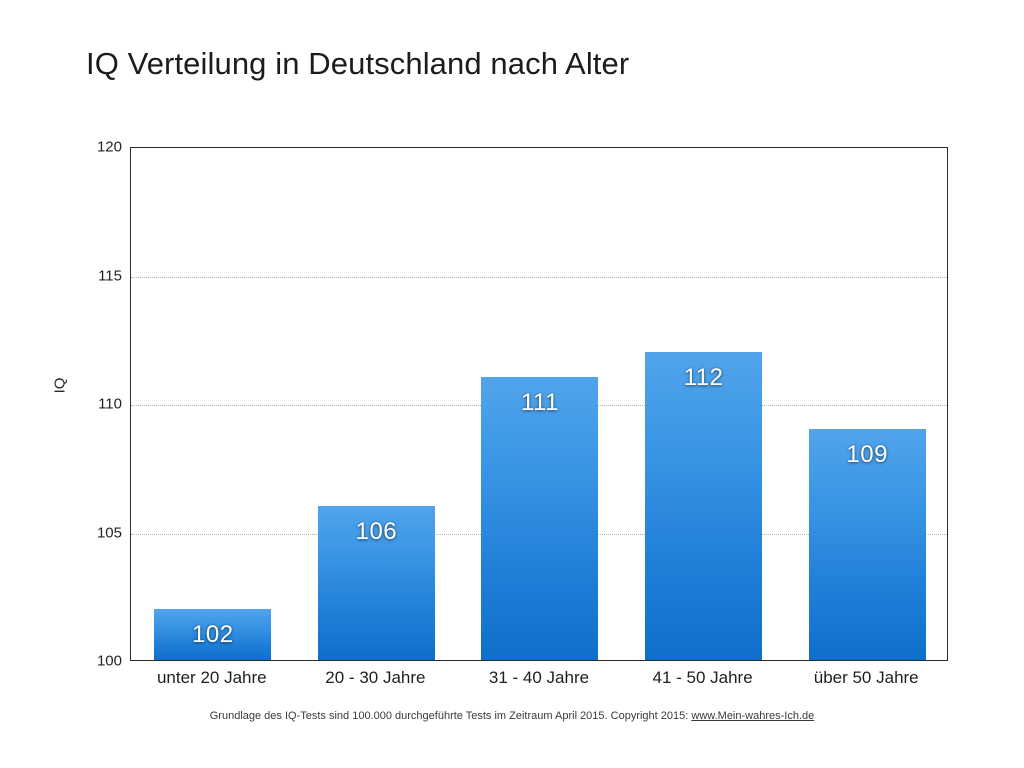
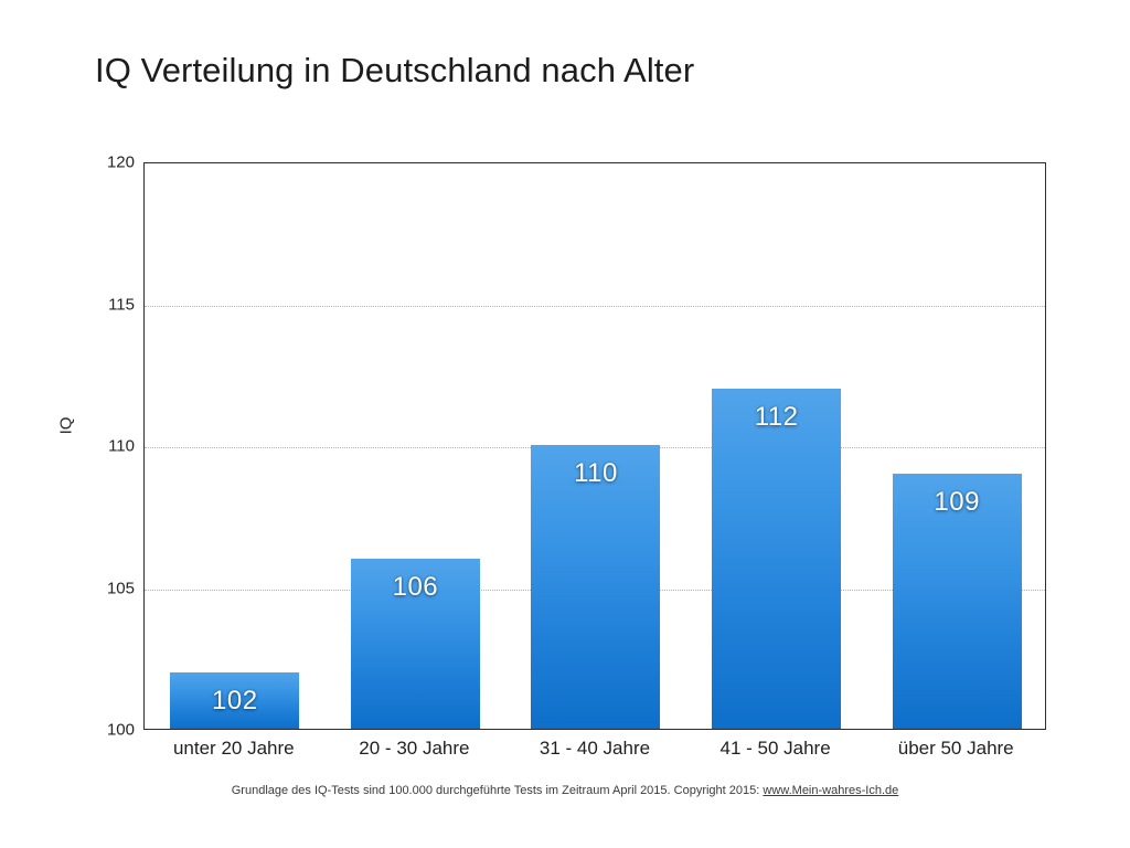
31 - 40 Jahre: 111 -> 110
